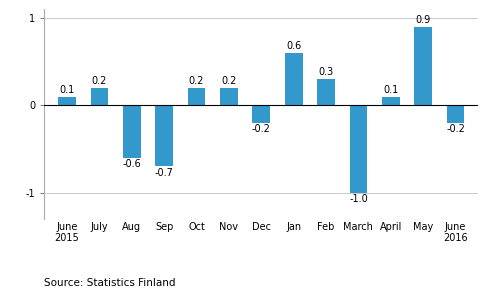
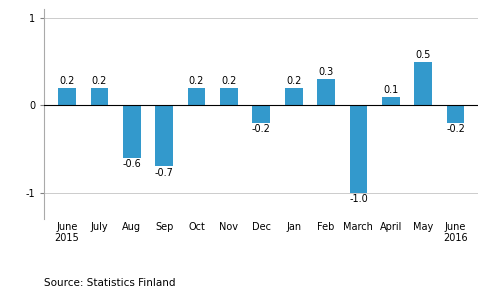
June 2015: 0.1 -> 0.2
Jan: 0.6 -> 0.2
May: 0.9 -> 0.5
